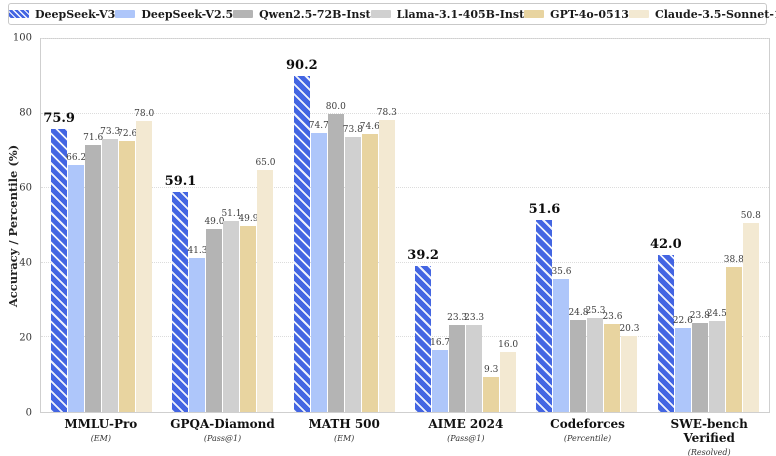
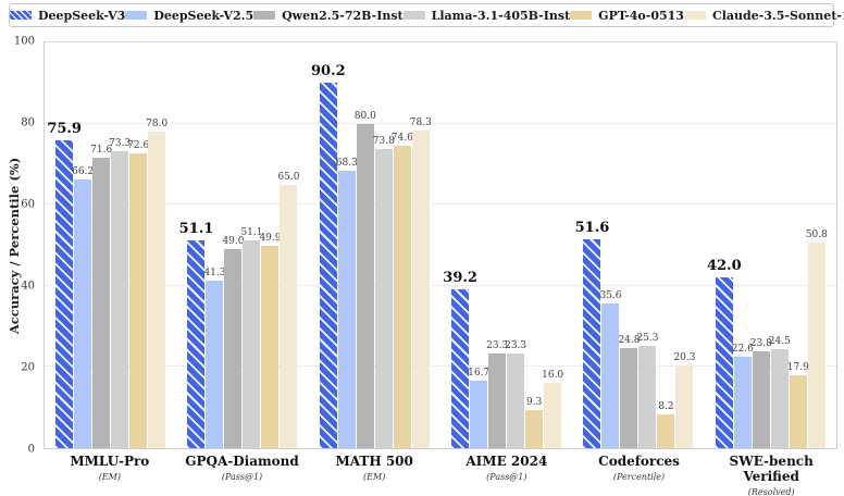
DeepSeek-V3/GPQA-Diamond: 59.1 -> 51.1
DeepSeek-V2.5/MATH 500: 74.7 -> 68.3
GPT-4o-0513/Codeforces: 23.6 -> 8.2
GPT-4o-0513/SWE-bench Verified: 38.8 -> 17.9
